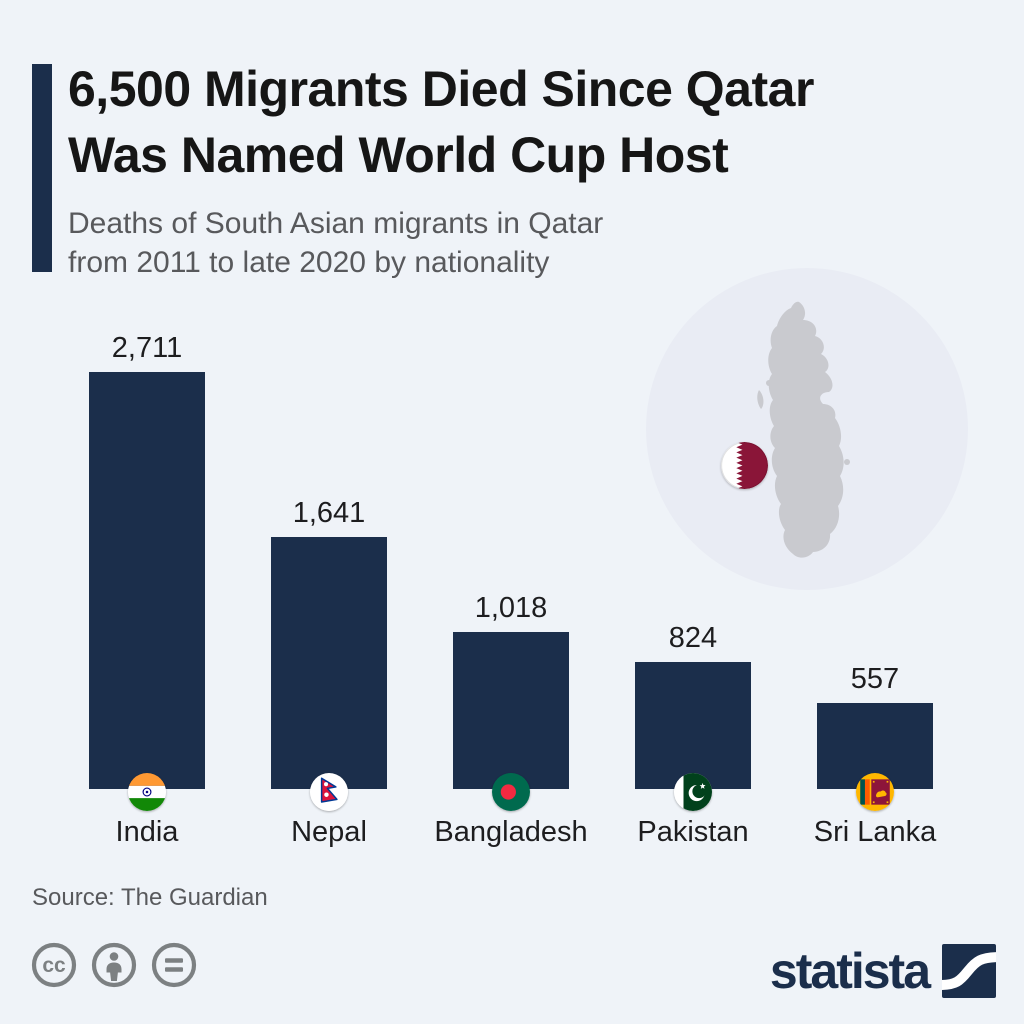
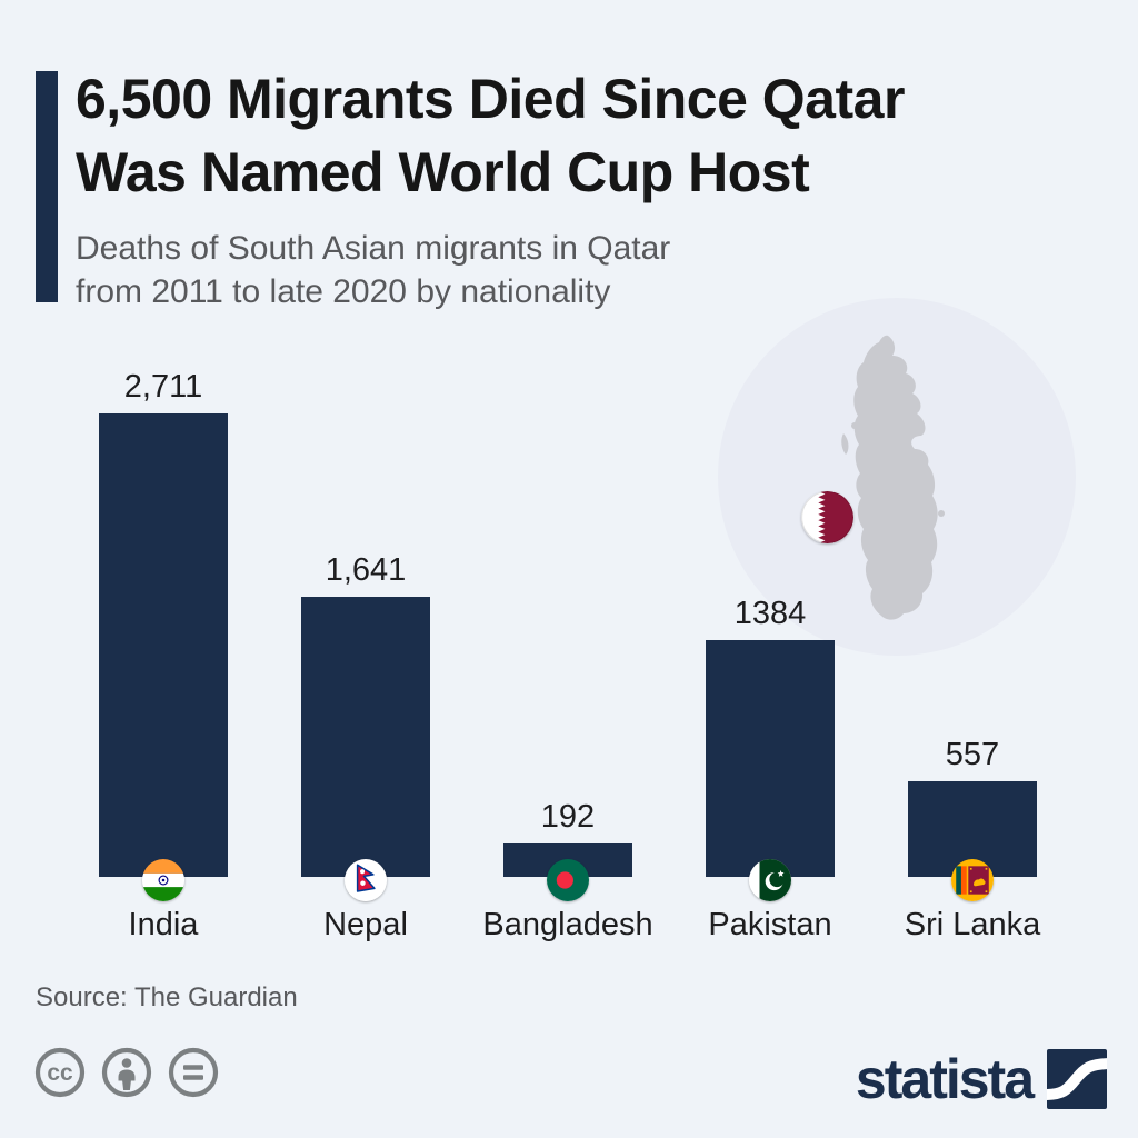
Bangladesh: 1,018 -> 192
Pakistan: 824 -> 1384
